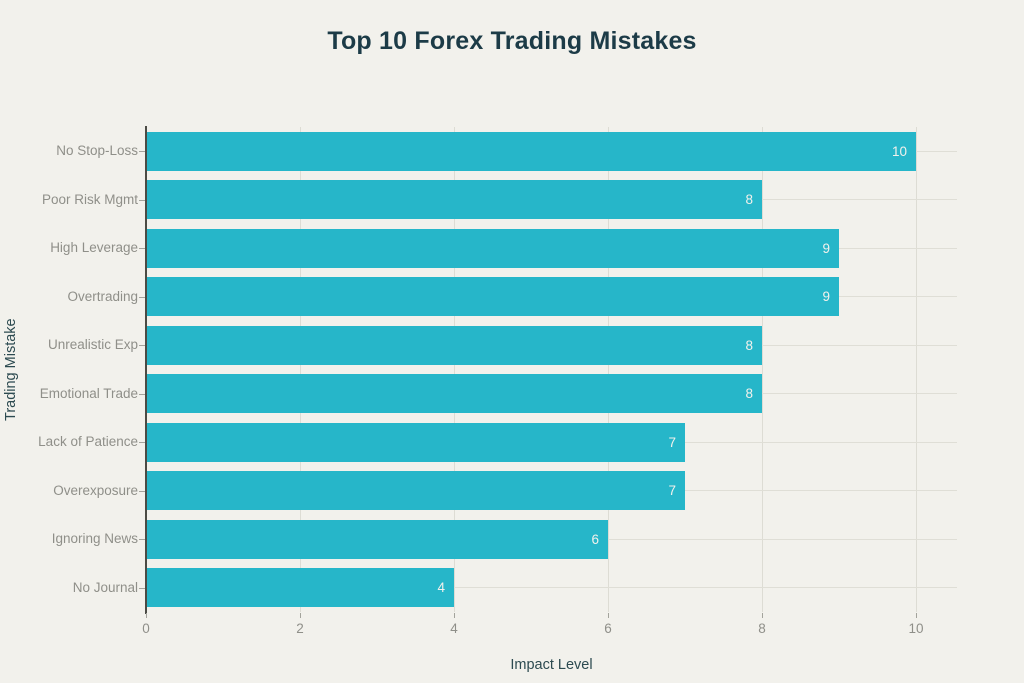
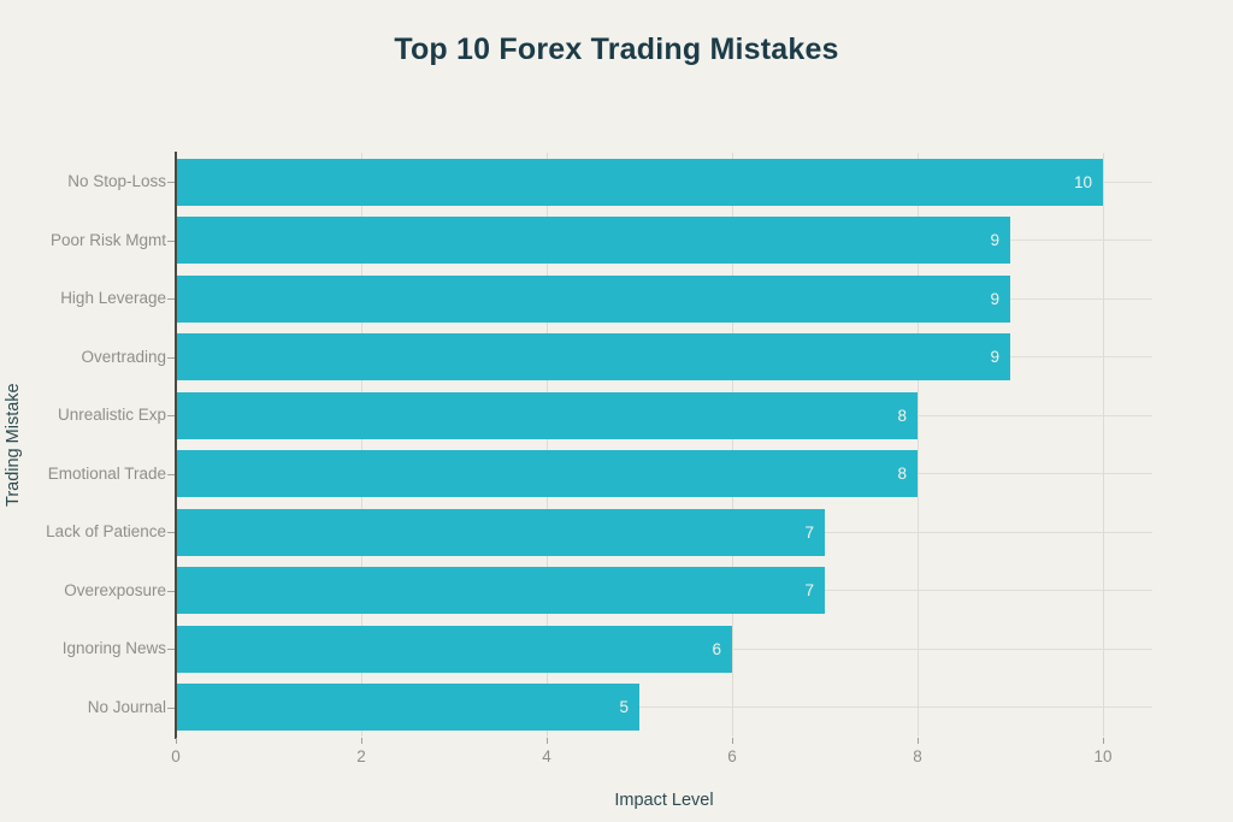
Poor Risk Mgmt: 8 -> 9
No Journal: 4 -> 5
